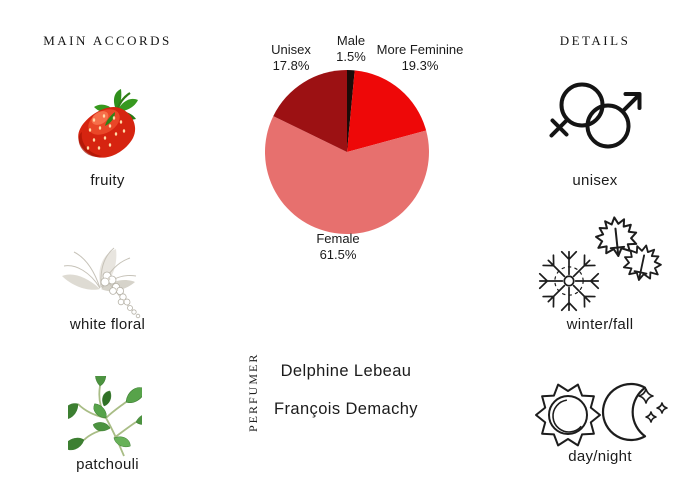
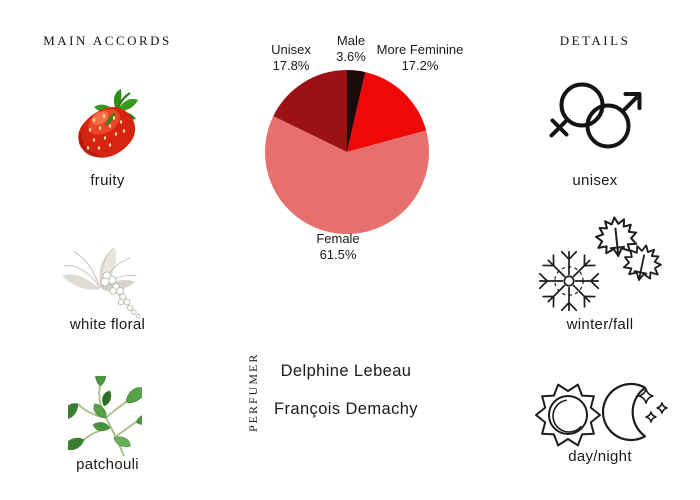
Male: 1.5% -> 3.6%
More Feminine: 19.3% -> 17.2%
